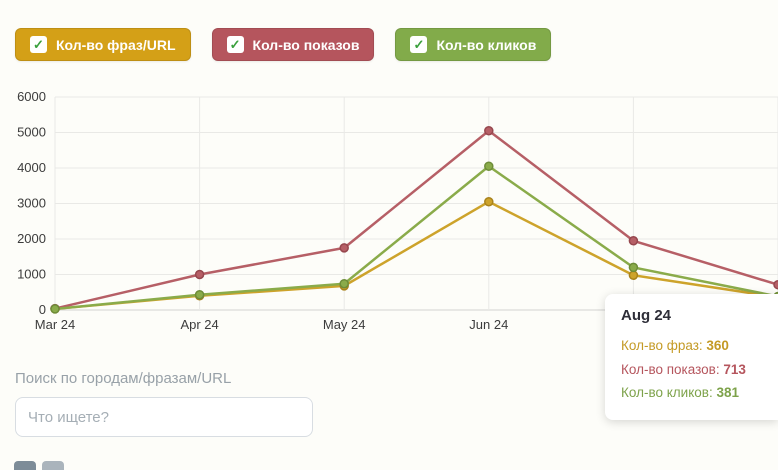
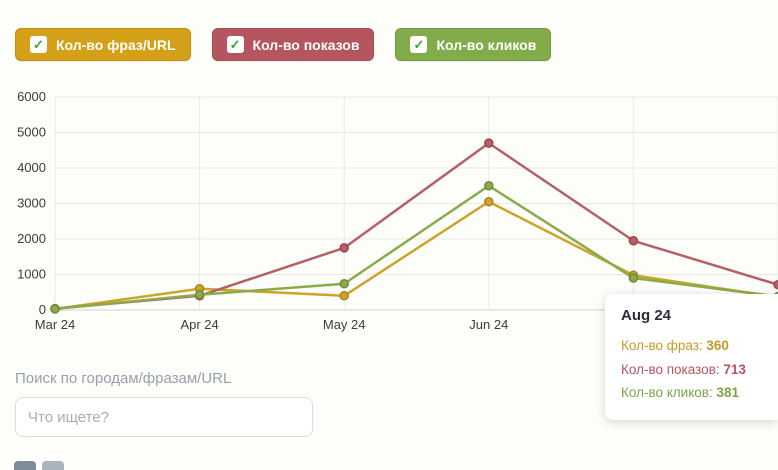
Кол-во фраз/URL/Apr 24: 400 -> 600
Кол-во показов/Apr 24: 1000 -> 400
Кол-во фраз/URL/May 24: 700 -> 400
Кол-во показов/Jun 24: 5000 -> 4700
Кол-во кликов/Jun 24: 4000 -> 3500
Кол-во кликов/Jul 24: 1200 -> 900
